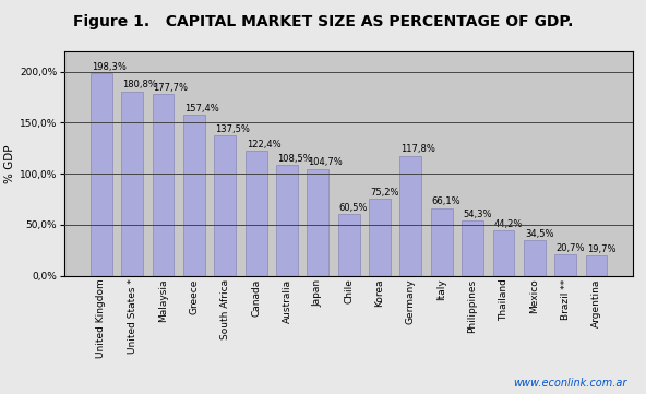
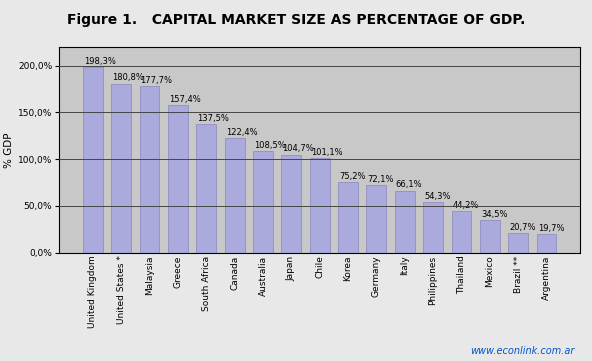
Chile: 60,5% -> 101,1%
Germany: 117,8% -> 72,1%
